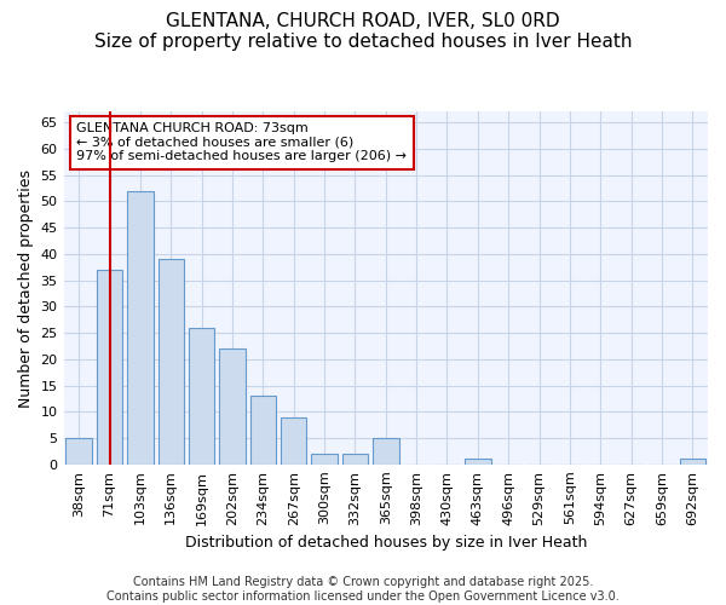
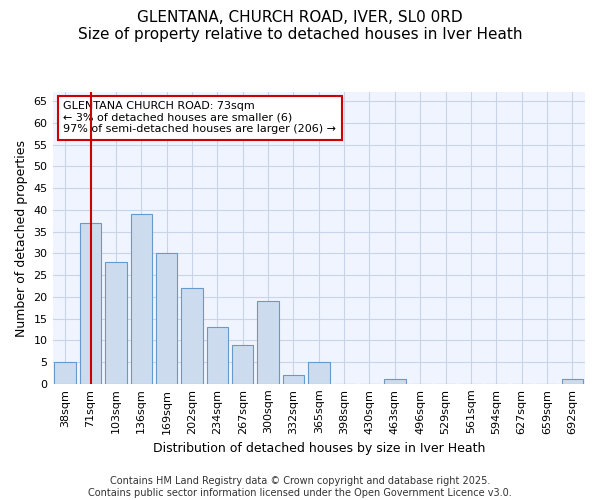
103sqm: 52 -> 28
169sqm: 26 -> 30
300sqm: 2 -> 19
